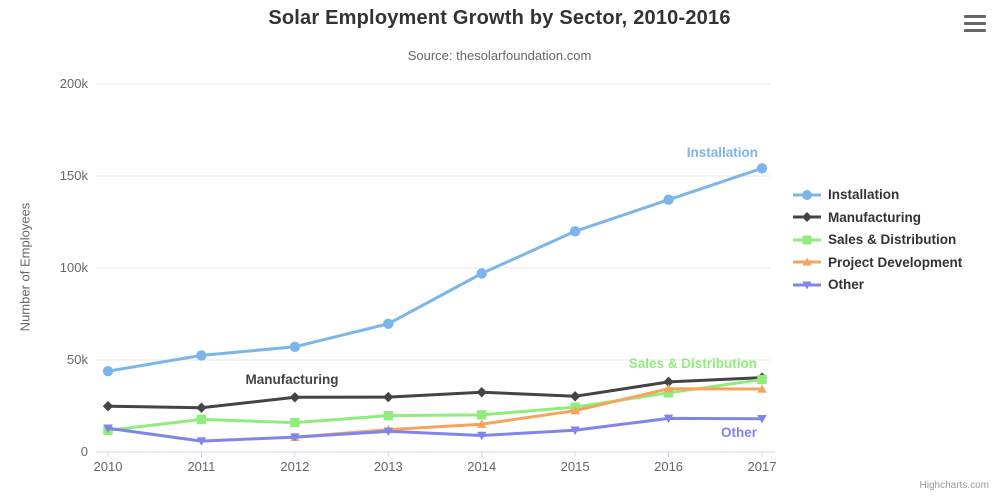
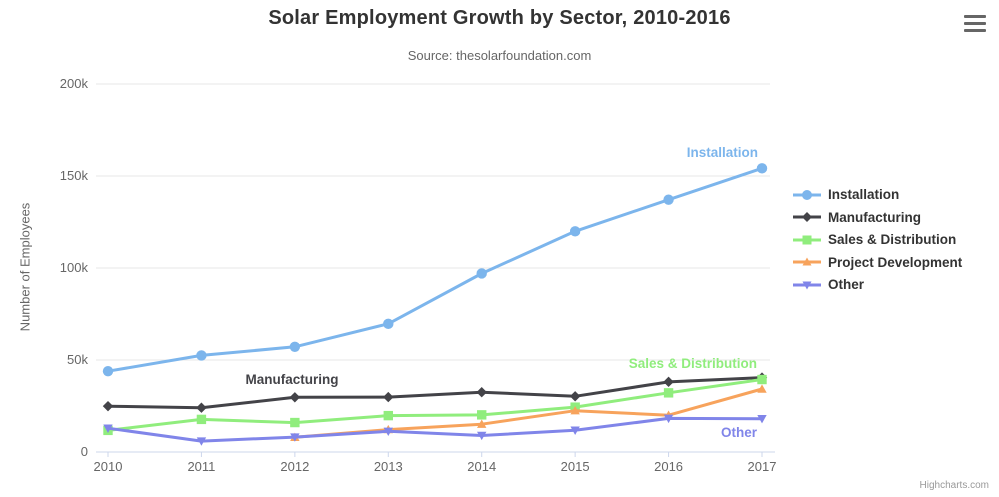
Project Development/2016: 34k -> 20k
